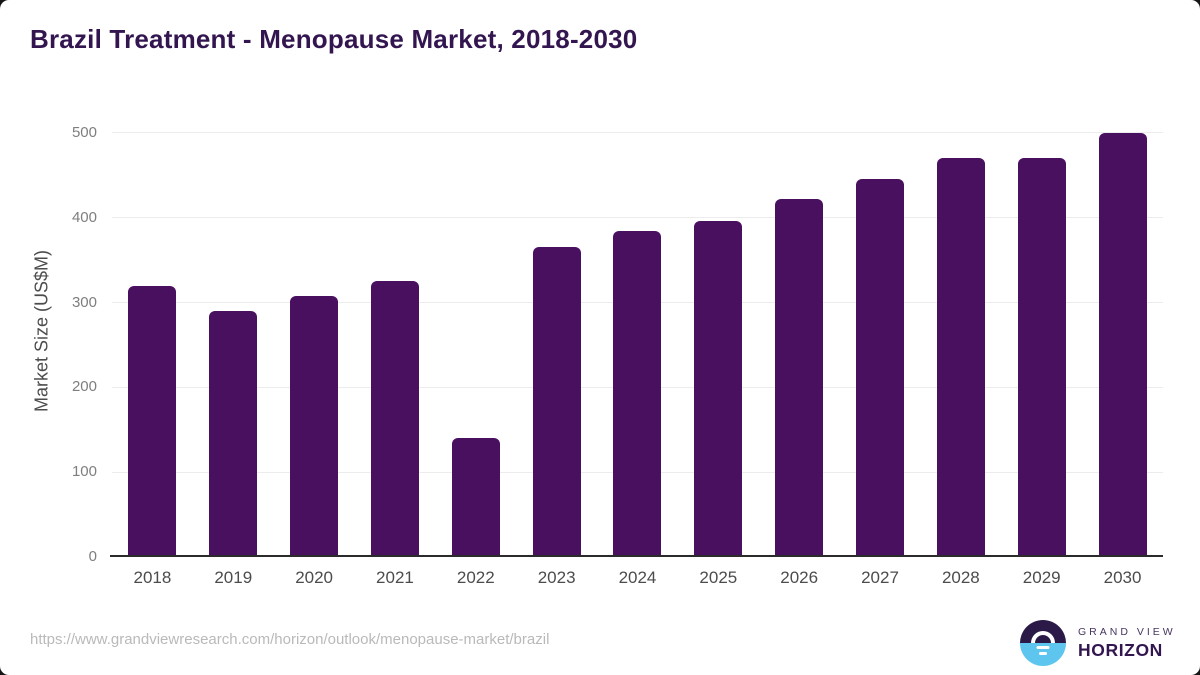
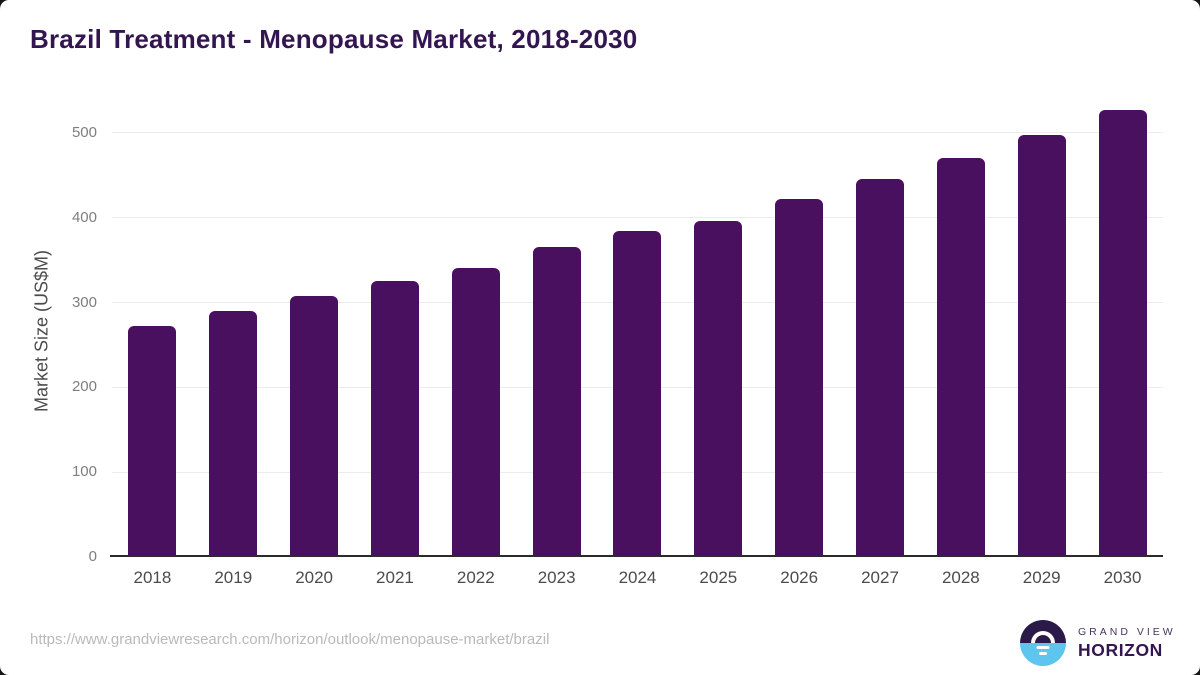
2018: 320 -> 270
2022: 140 -> 340
2029: 470 -> 500
2030: 500 -> 530
